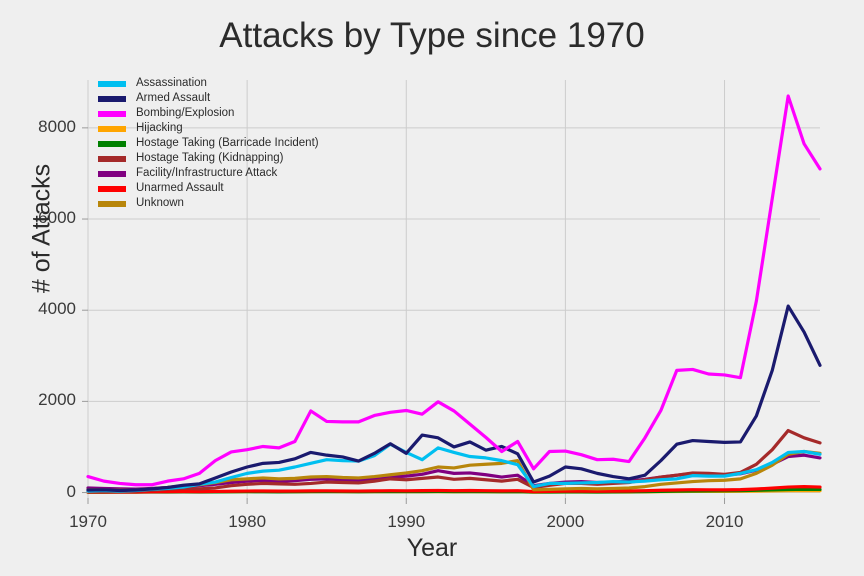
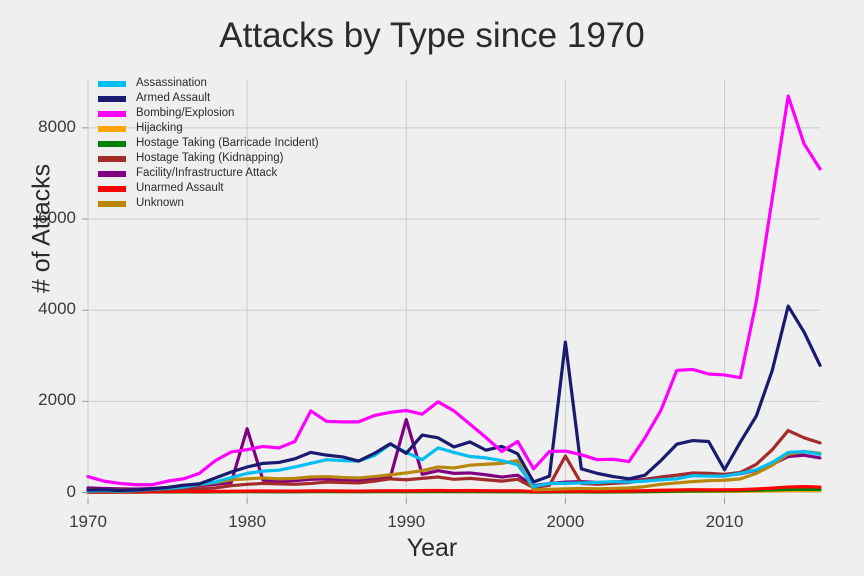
Facility/Infrastructure Attack/1980: 200 -> 1400
Facility/Infrastructure Attack/1990: 400 -> 1600
Armed Assault/2000: 600 -> 3300
Hostage Taking (Kidnapping)/2000: 200 -> 800
Armed Assault/2010: 1100 -> 500
